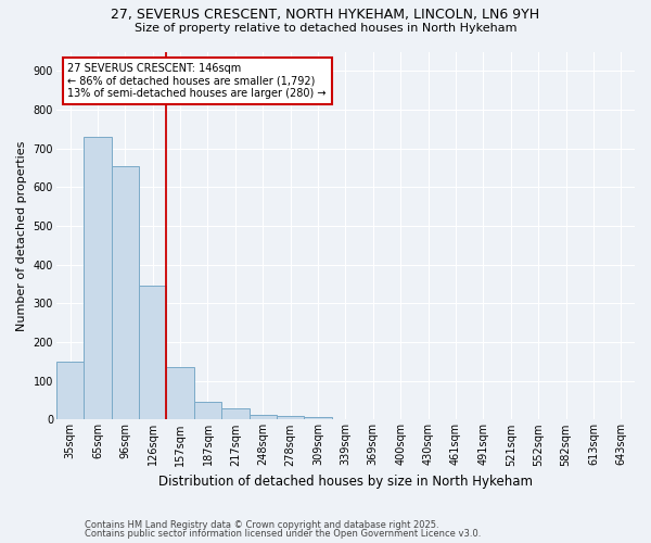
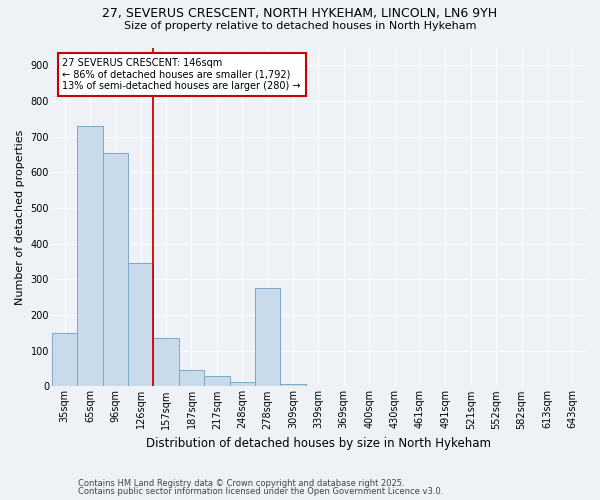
278sqm: 10 -> 275
